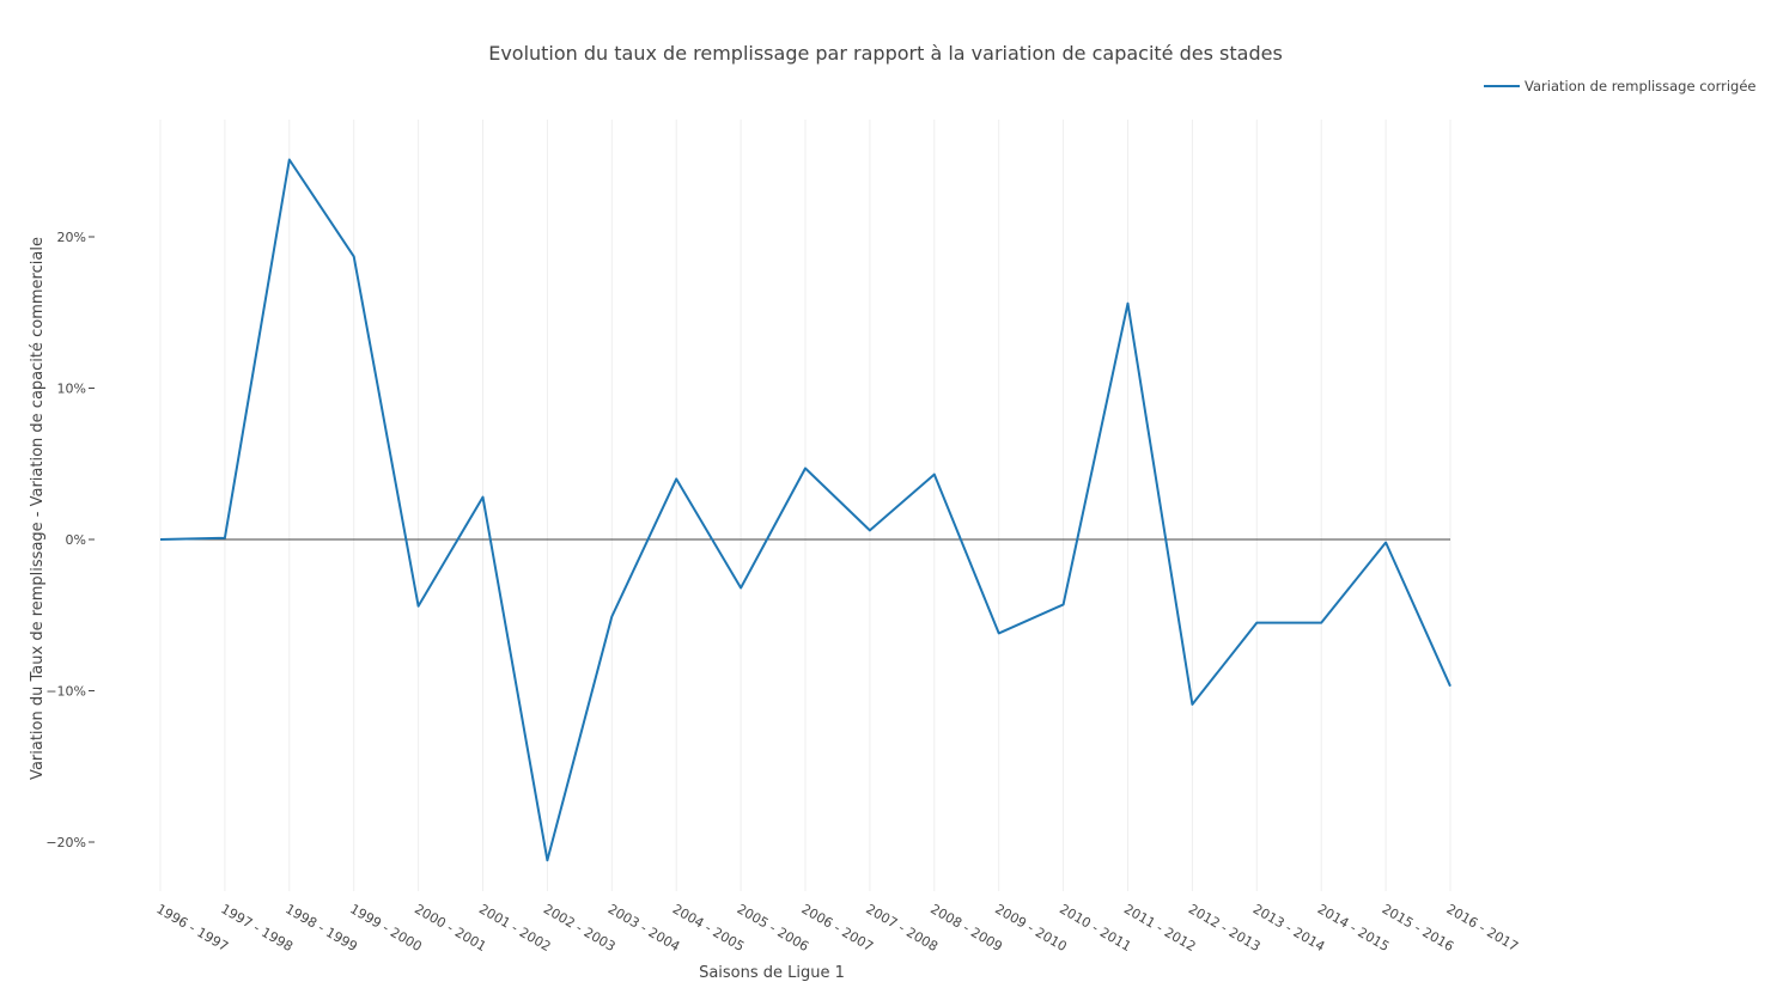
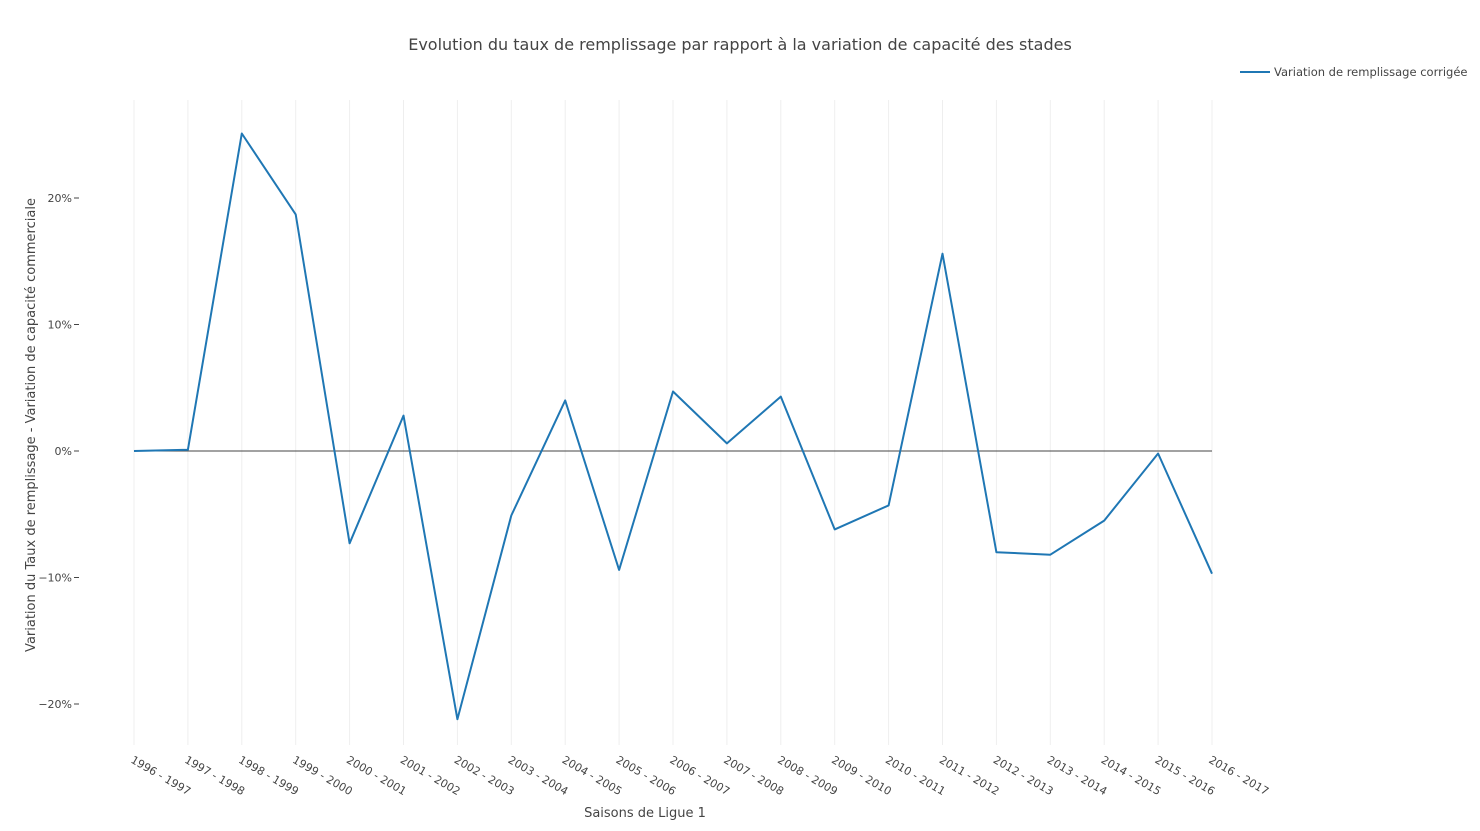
2000 - 2001: -4.4% -> -7.3%
2005 - 2006: -3.2% -> -9.4%
2012 - 2013: -10.9% -> -8.0%
2013 - 2014: -5.5% -> -8.2%
